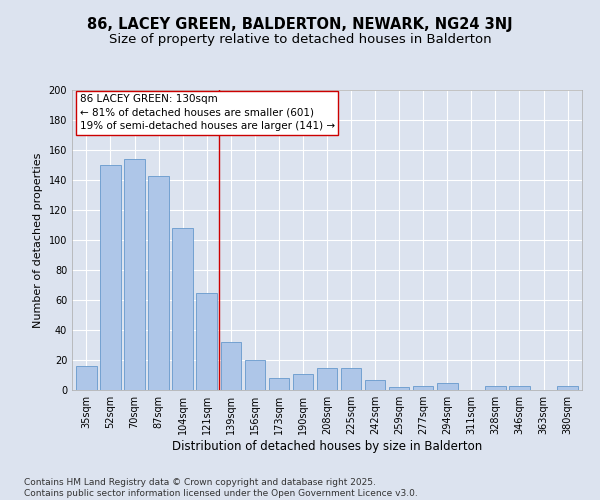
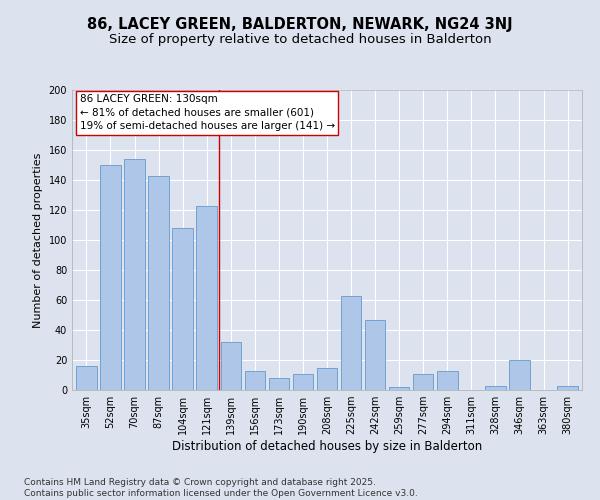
121sqm: 65 -> 123
156sqm: 20 -> 13
225sqm: 15 -> 63
242sqm: 7 -> 47
277sqm: 3 -> 11
294sqm: 5 -> 13
346sqm: 3 -> 20
